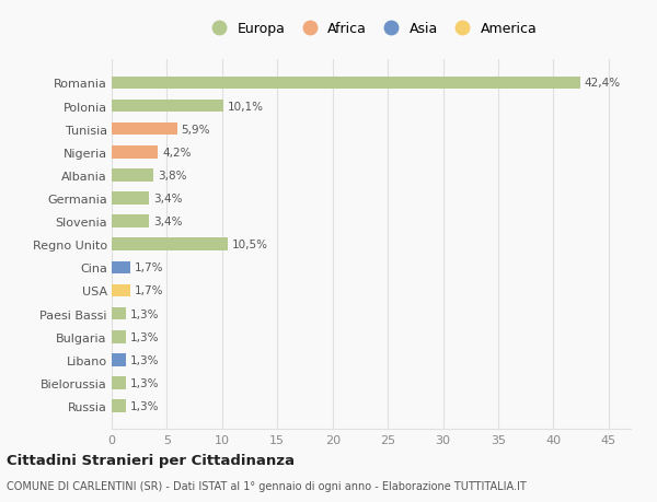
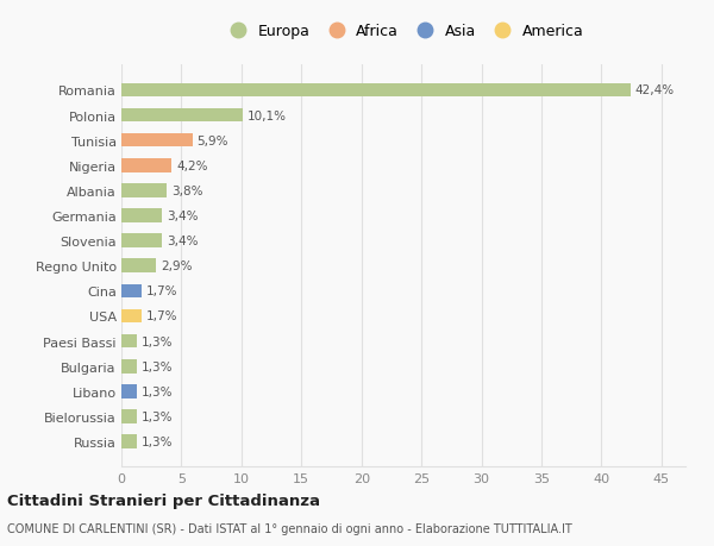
Regno Unito: 10,5% -> 2,9%
